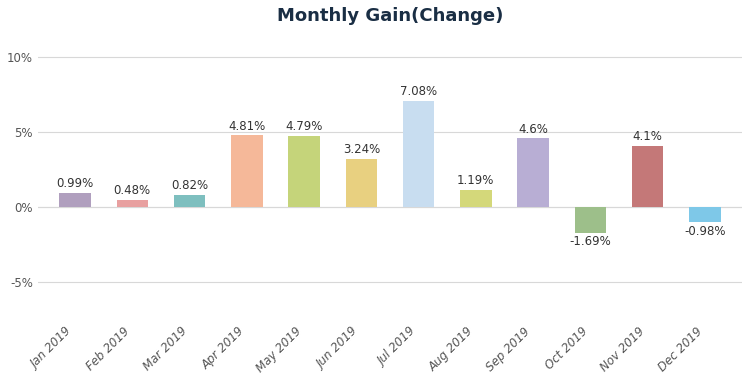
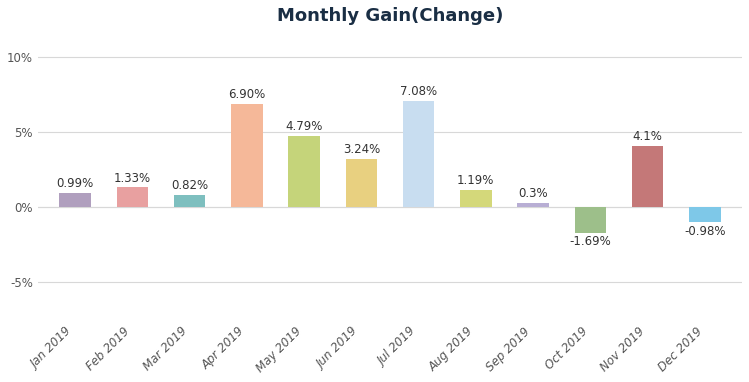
Feb 2019: 0.48% -> 1.33%
Apr 2019: 4.81% -> 6.90%
Sep 2019: 4.6% -> 0.3%
